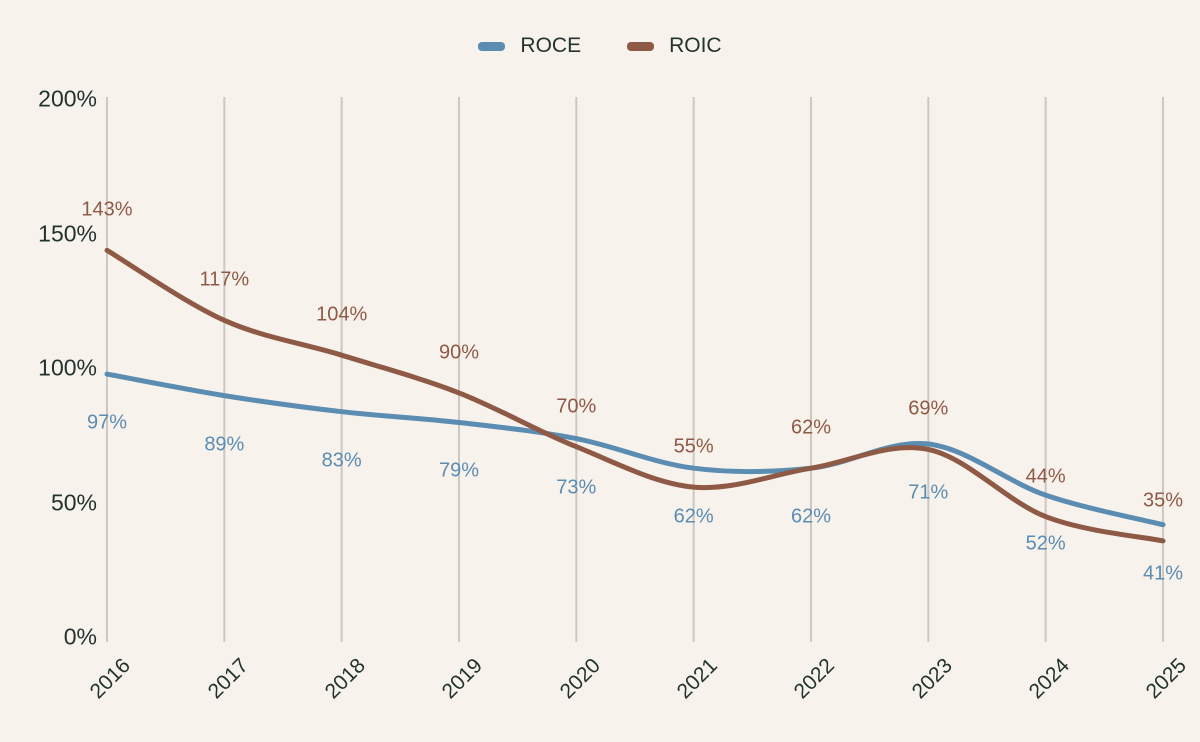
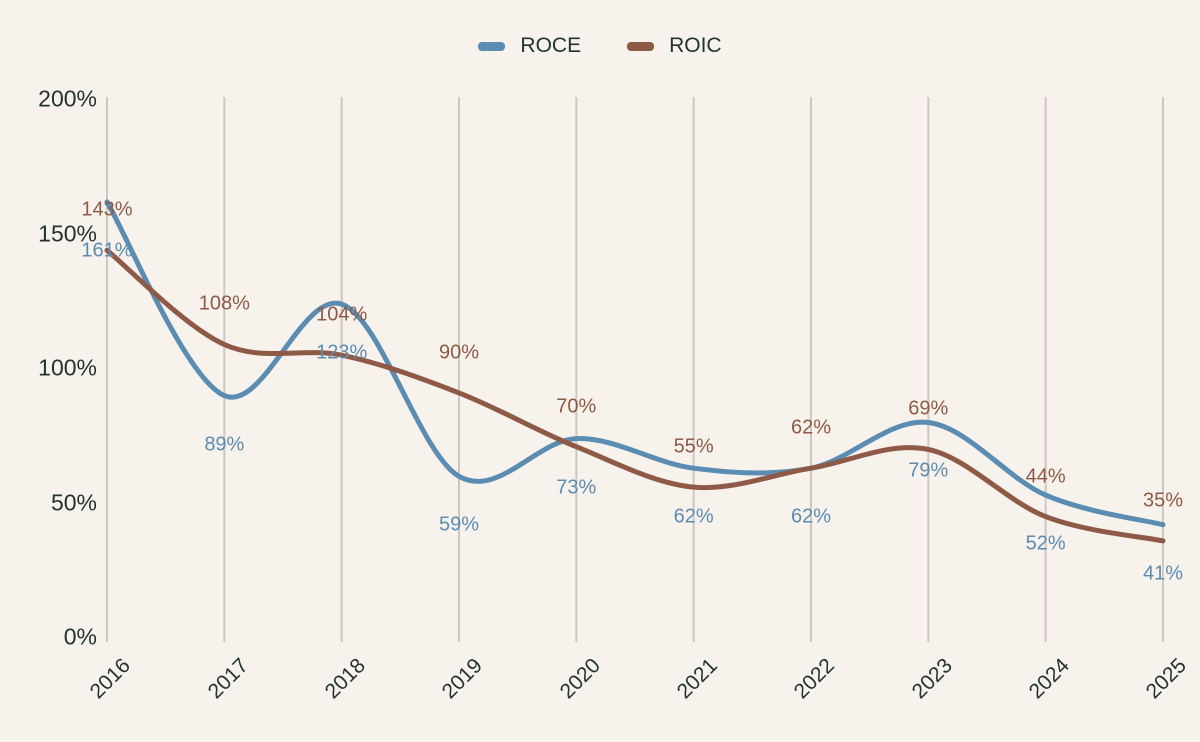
ROCE/2016: 97% -> 161%
ROIC/2017: 117% -> 108%
ROCE/2018: 83% -> 123%
ROCE/2019: 79% -> 59%
ROCE/2023: 71% -> 79%
